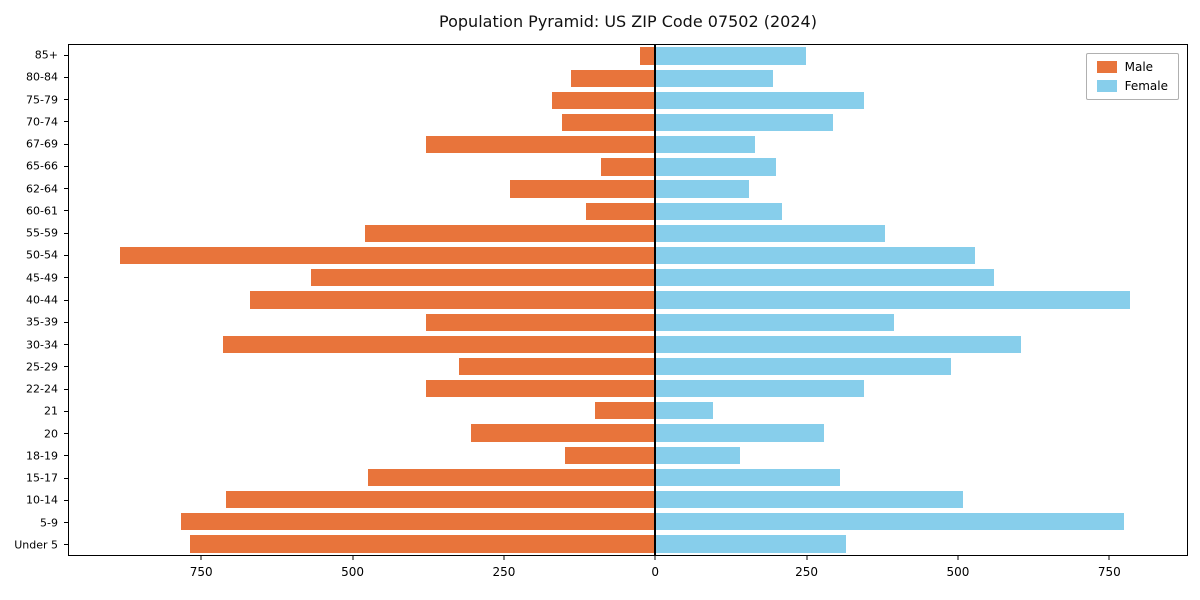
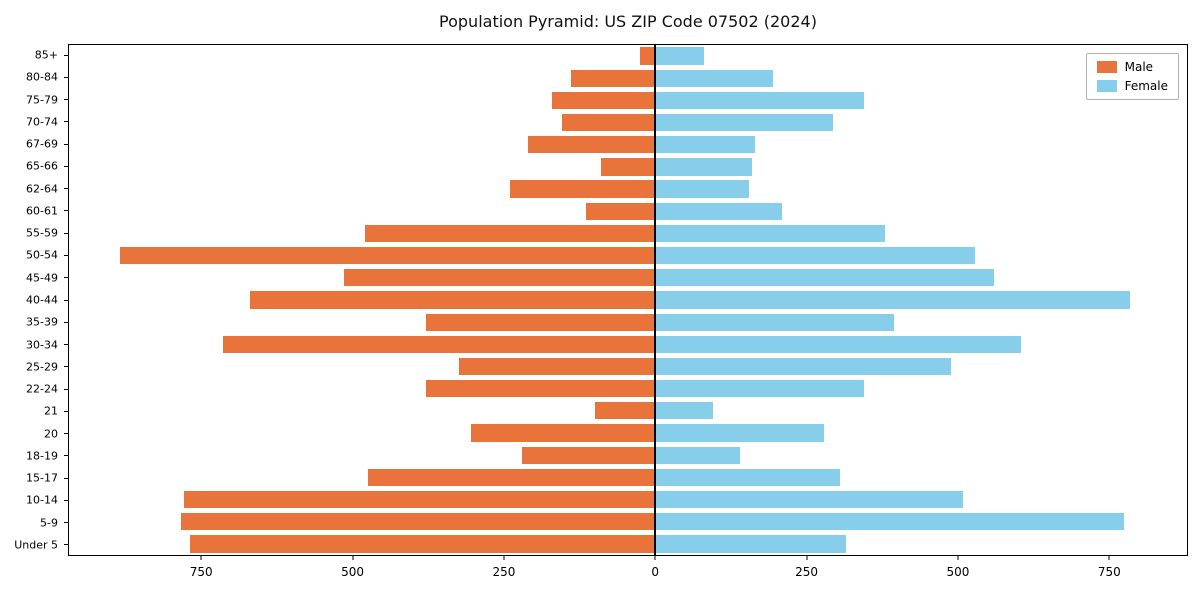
Male/10-14: 710 -> 780
Male/18-19: 150 -> 220
Male/45-49: 570 -> 520
Female/65-66: 200 -> 160
Male/67-69: 380 -> 210
Female/85+: 250 -> 80
